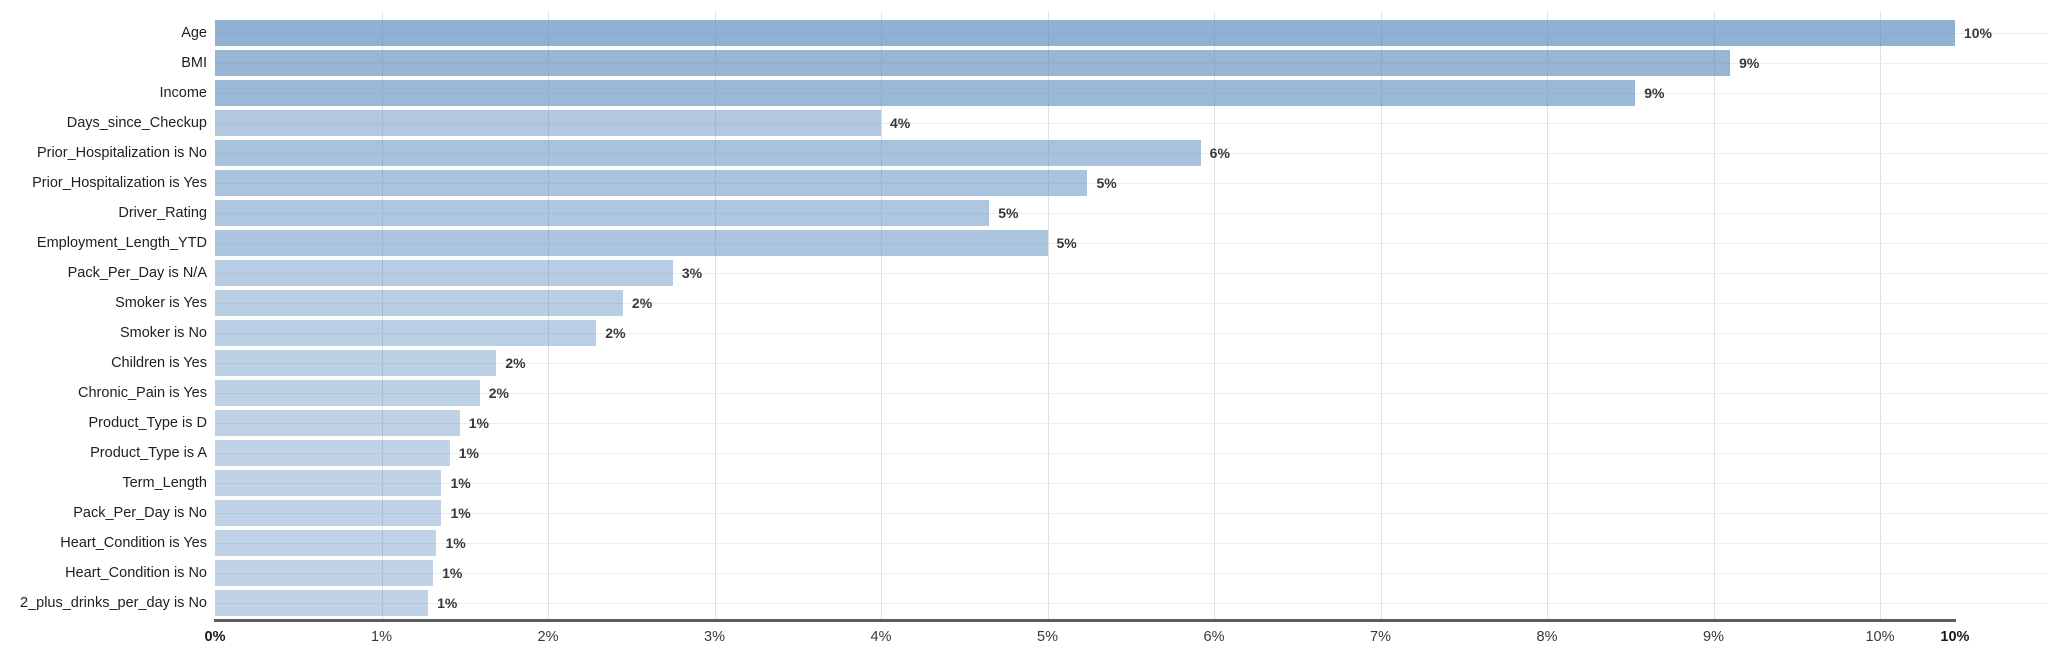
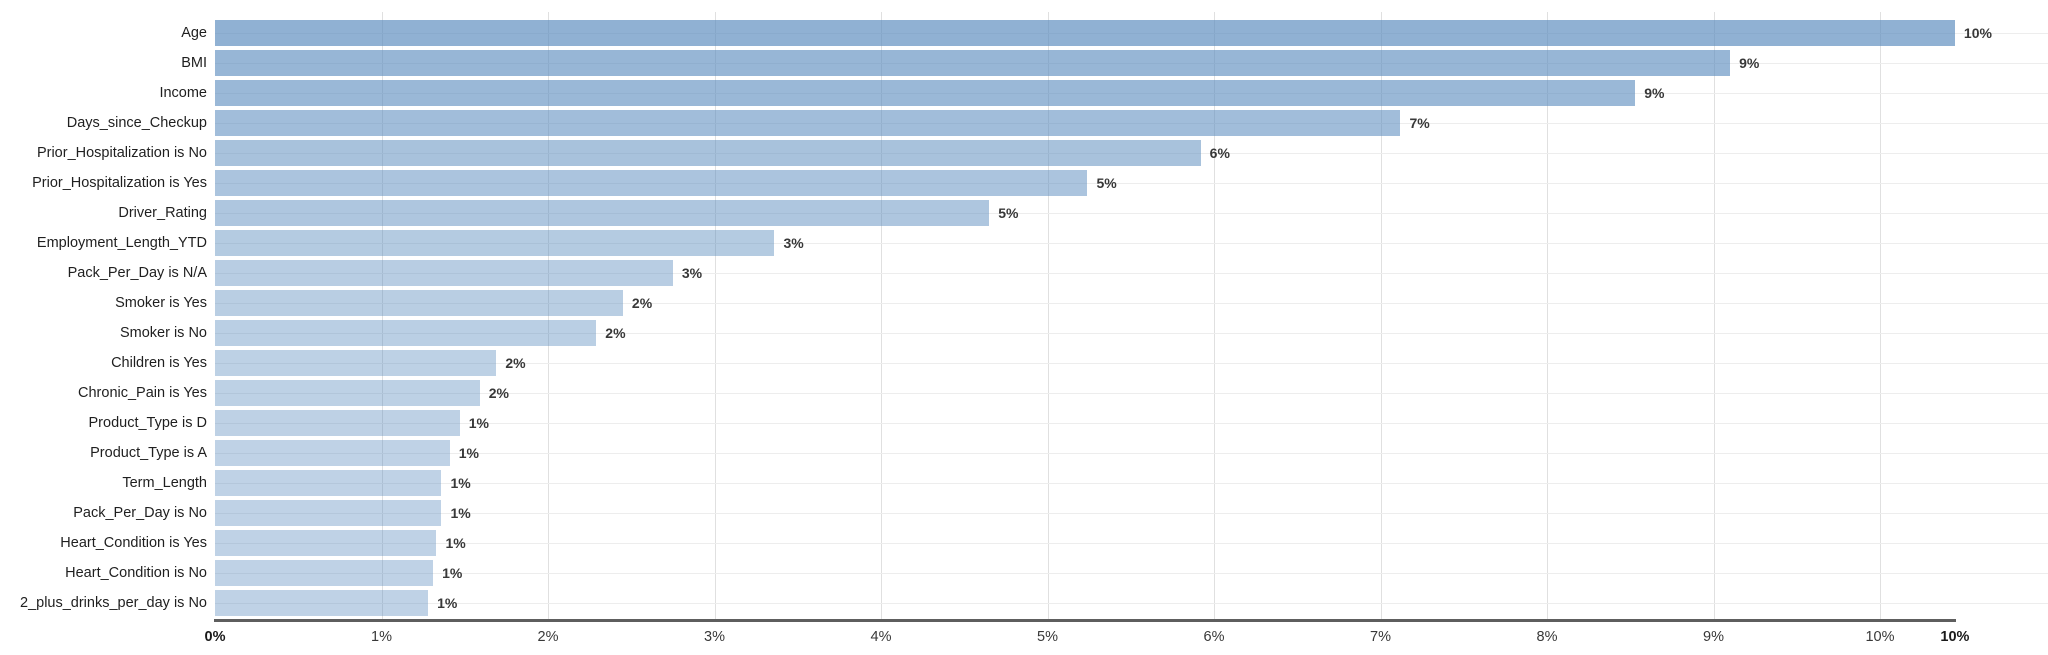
Days_since_Checkup: 4% -> 7%
Employment_Length_YTD: 5% -> 3%
